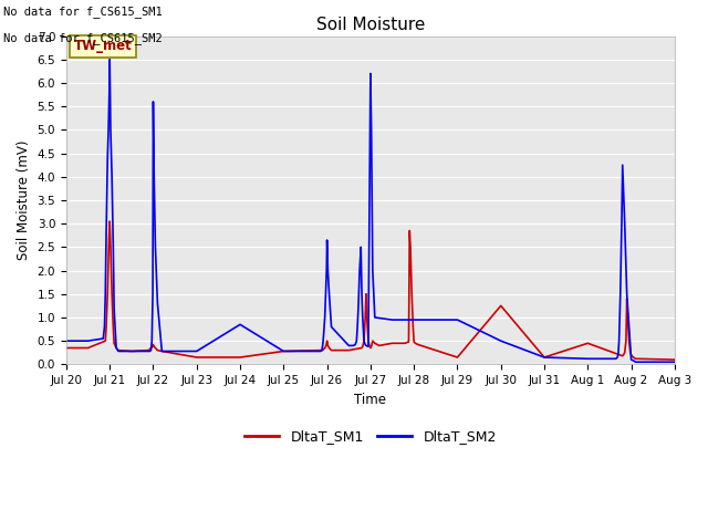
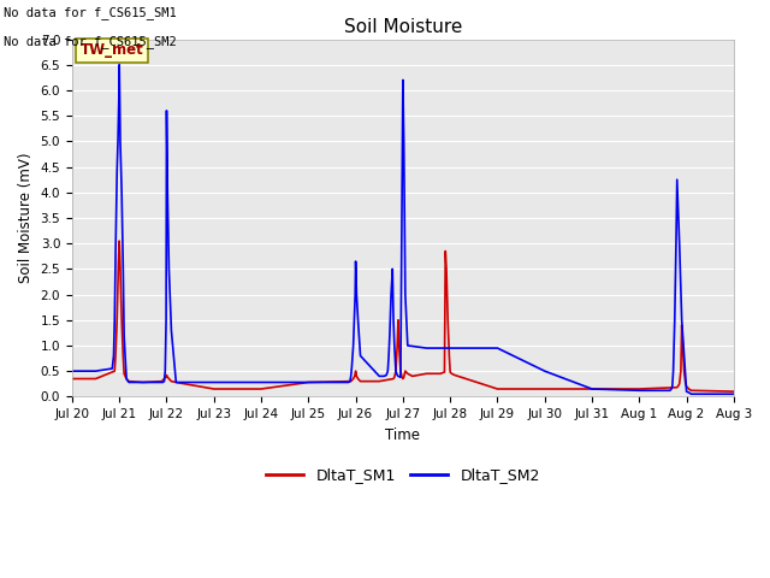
DltaT_SM2/Jul 24: 0.85 -> 0.28
DltaT_SM1/Jul 30: 1.25 -> 0.15
DltaT_SM1/Aug 1: 0.45 -> 0.15
